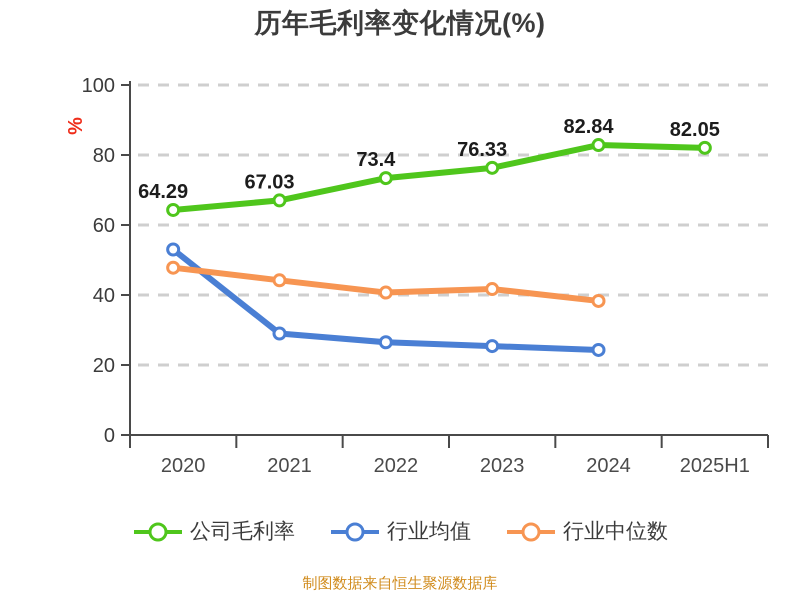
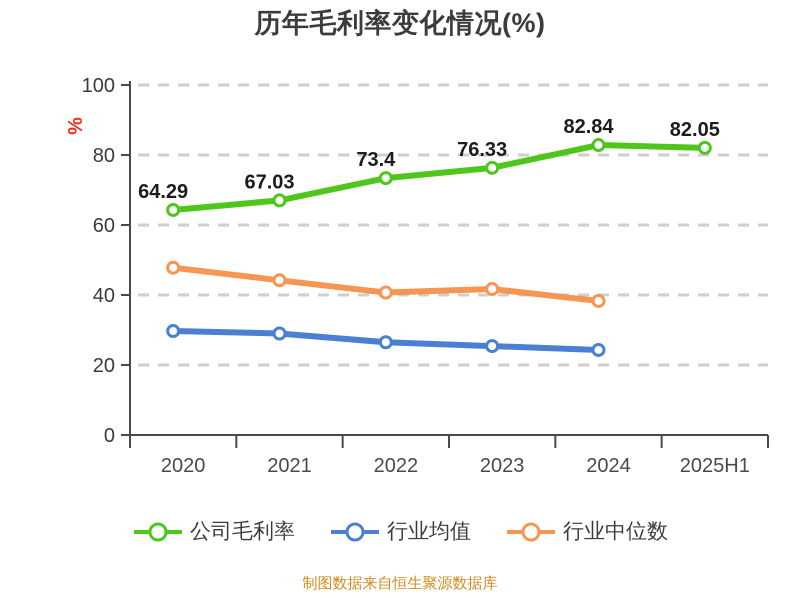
行业均值/2020: 53 -> 30
